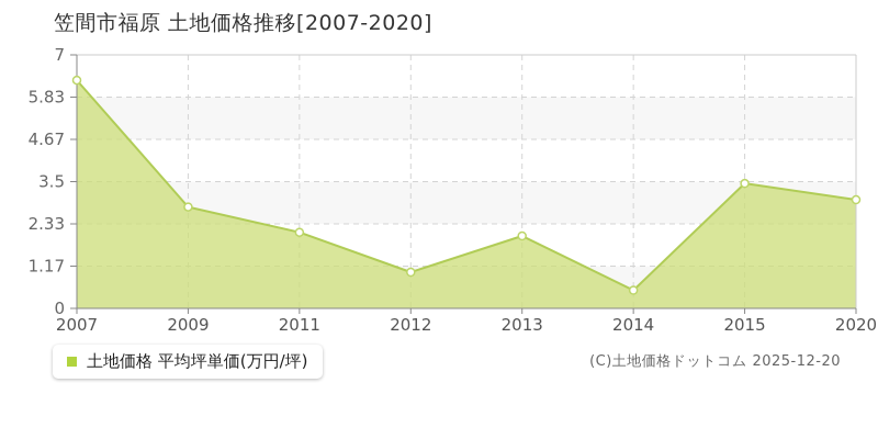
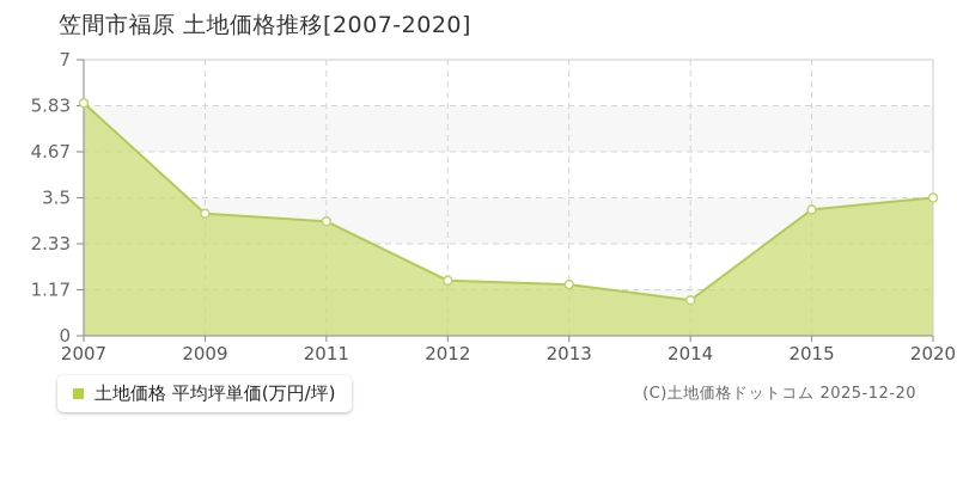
2007: 6.3 -> 5.9
2009: 2.8 -> 3.1
2011: 2.1 -> 2.9
2012: 1.0 -> 1.4
2013: 2.0 -> 1.3
2014: 0.5 -> 0.9
2015: 3.5 -> 3.2
2020: 3.0 -> 3.5
